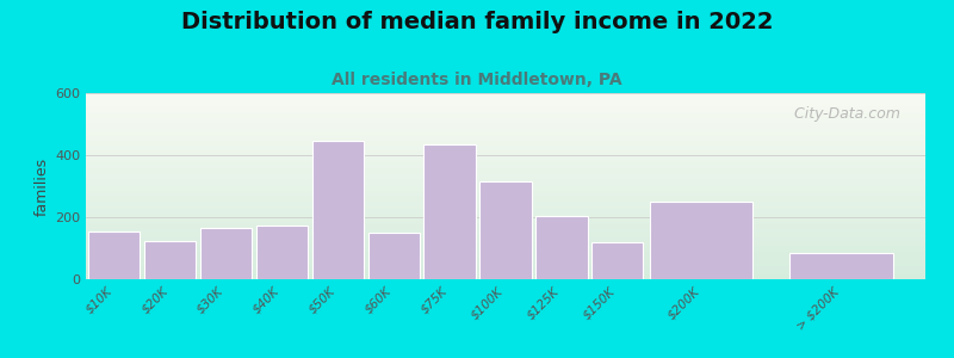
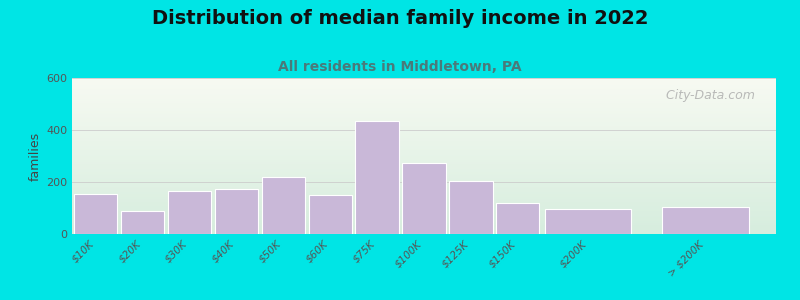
$20K: 125 -> 90
$50K: 445 -> 220
$100K: 315 -> 275
$200K: 250 -> 95
> $200K: 85 -> 105
